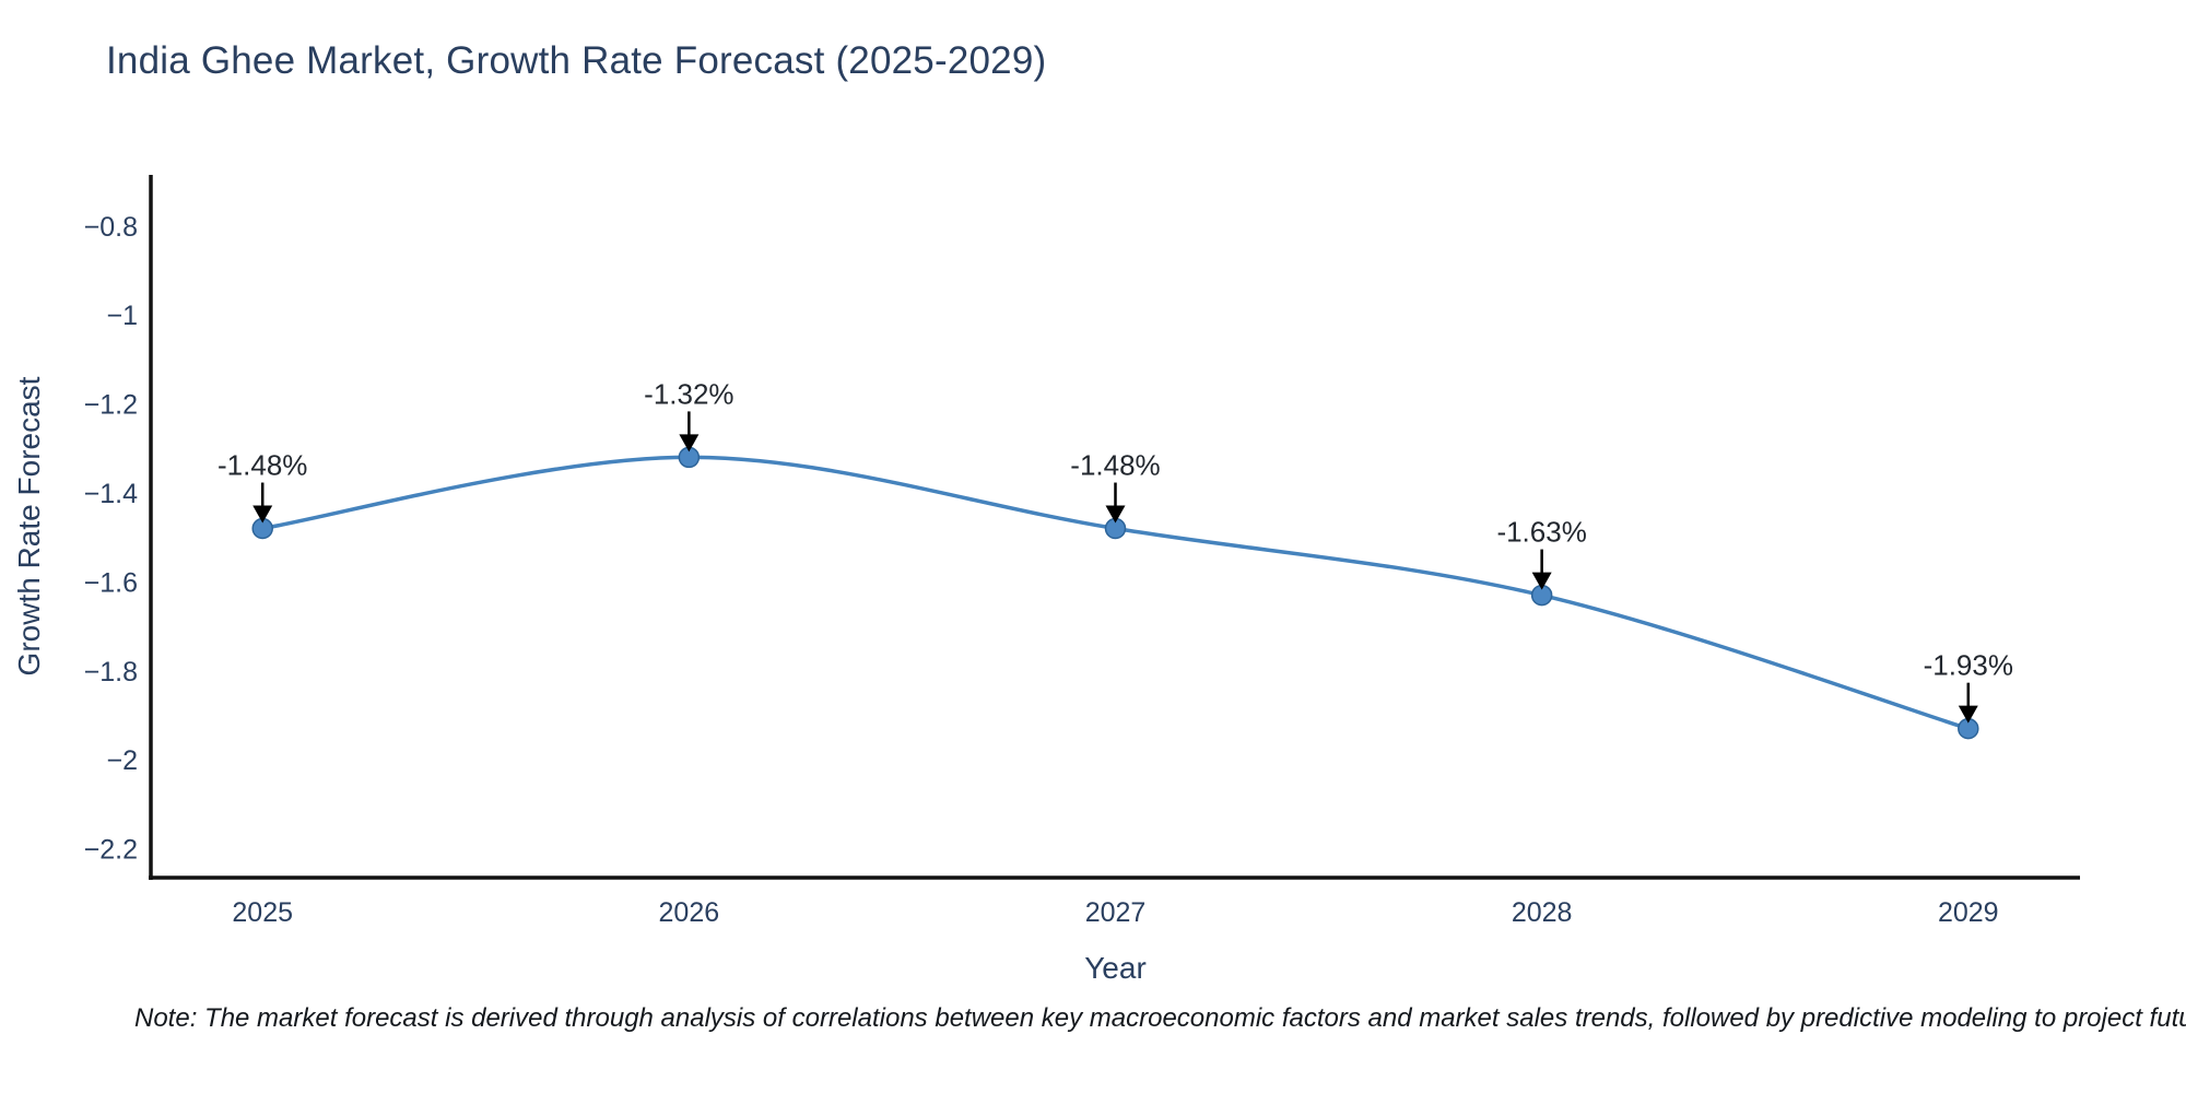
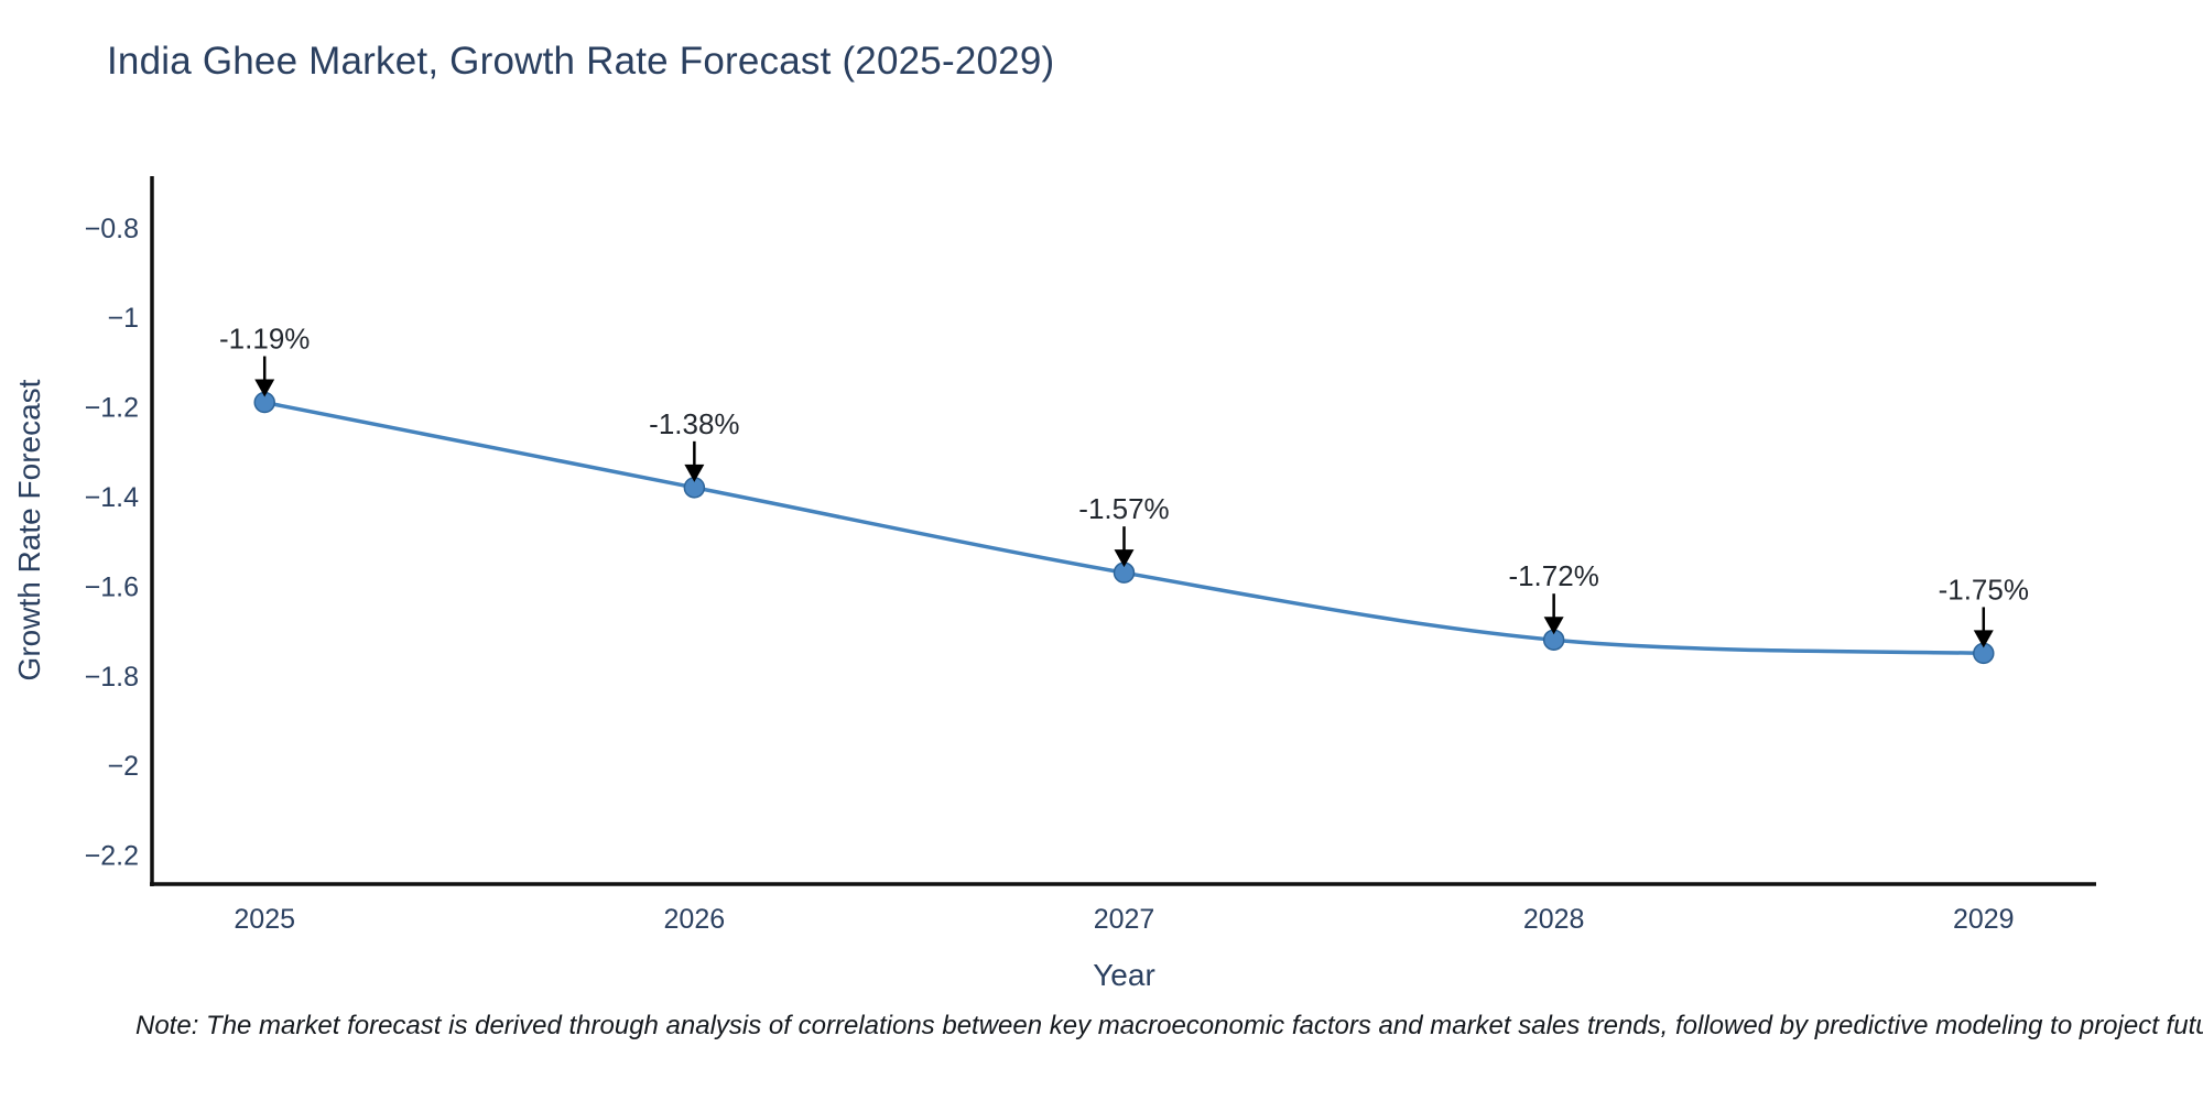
2025: -1.48% -> -1.19%
2026: -1.32% -> -1.38%
2027: -1.48% -> -1.57%
2028: -1.63% -> -1.72%
2029: -1.93% -> -1.75%
